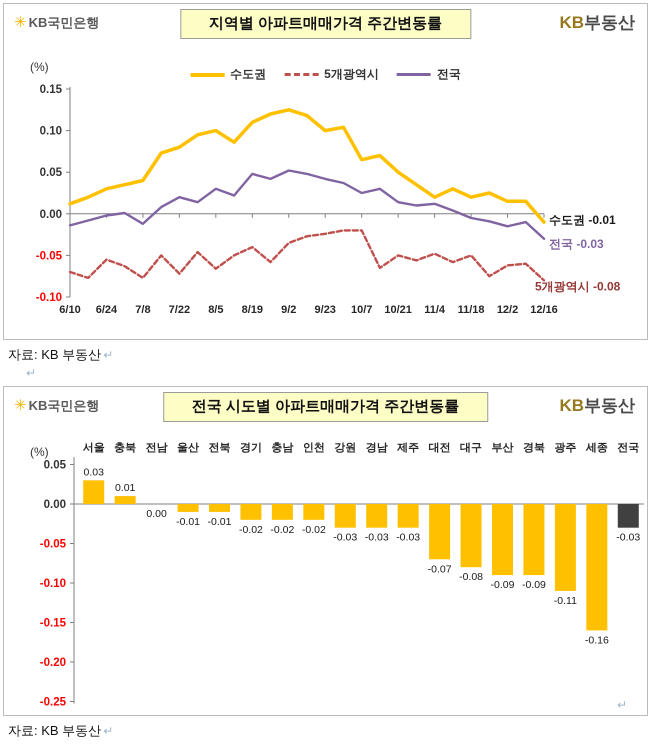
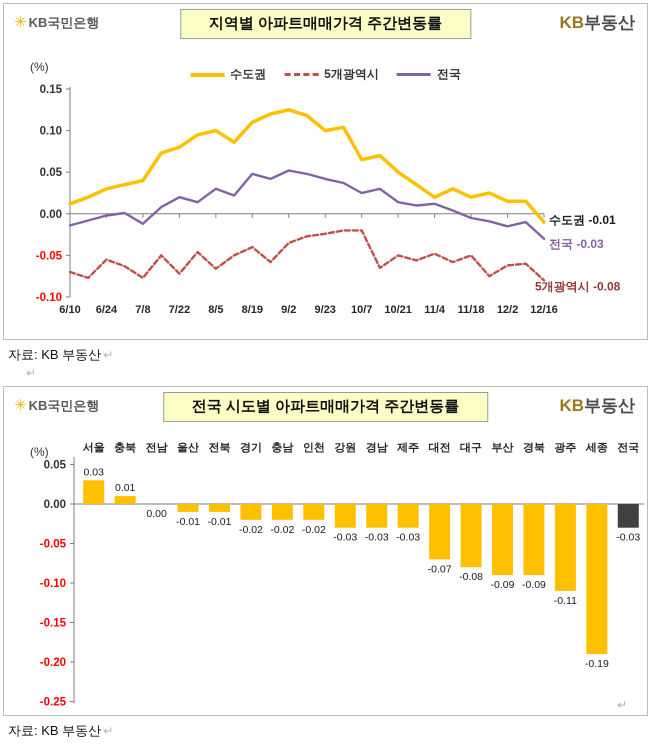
전국 시도별 아파트매매가격 주간변동률/세종: -0.16 -> -0.19
